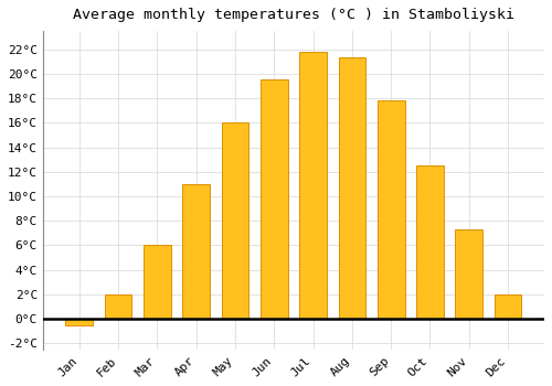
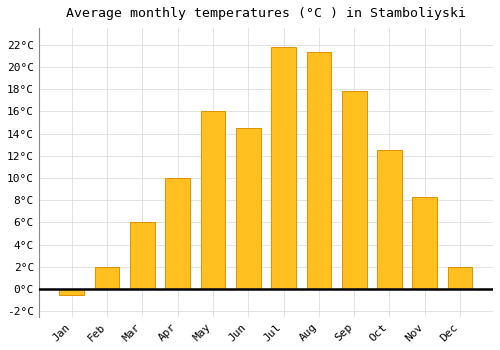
Apr: 11.0°C -> 10.0°C
Jun: 19.5°C -> 14.5°C
Nov: 7.3°C -> 8.3°C
